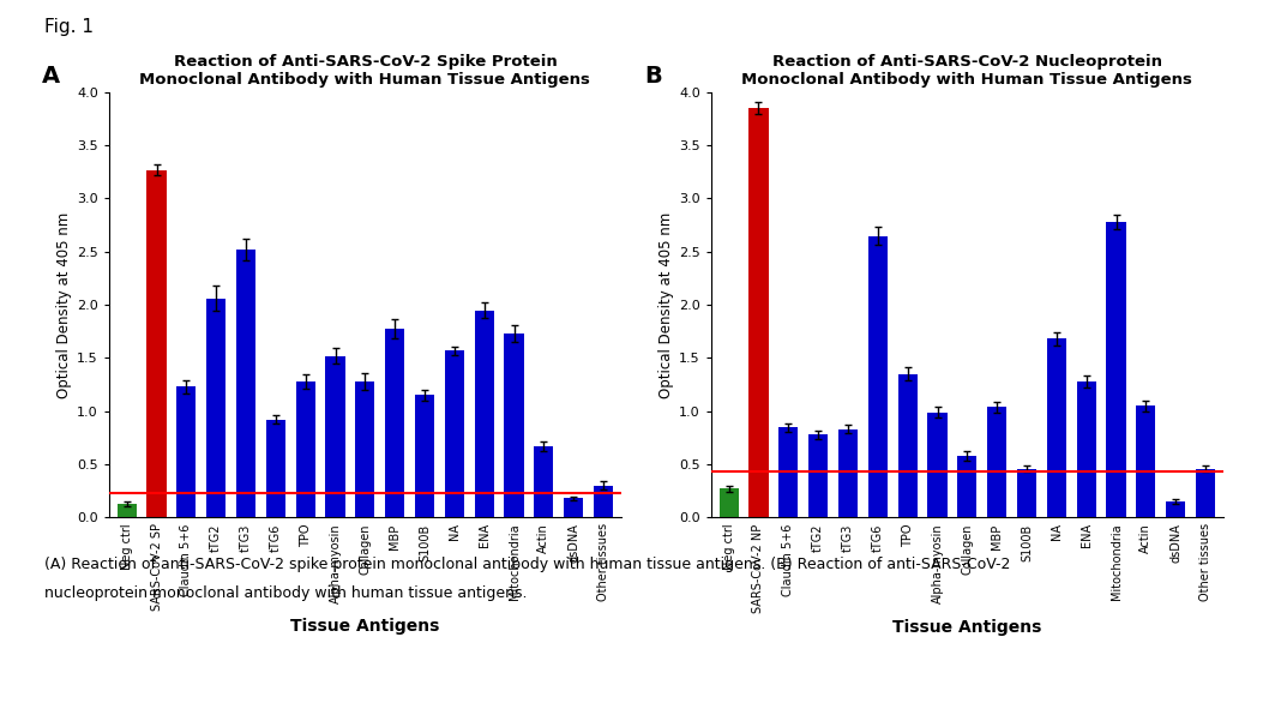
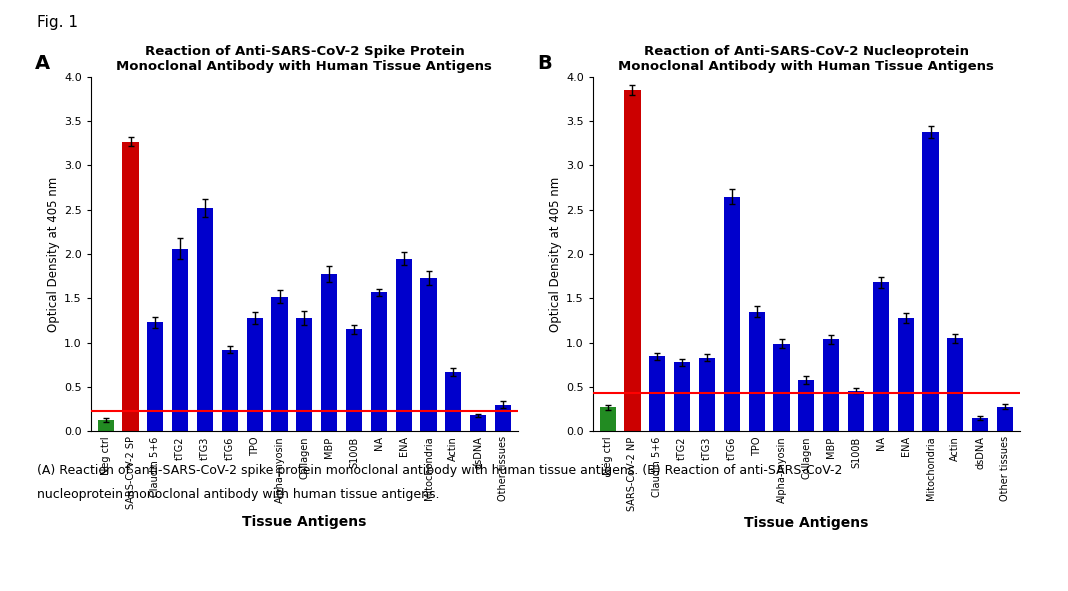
Mitochondria: 2.78 -> 3.38
Other tissues: 0.46 -> 0.28
